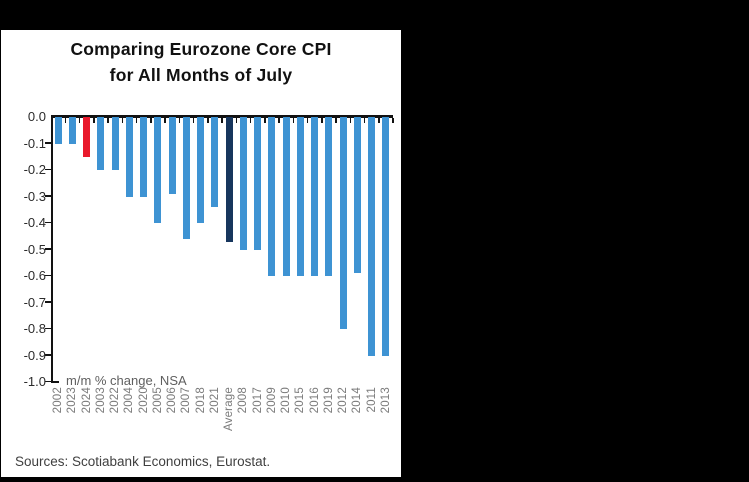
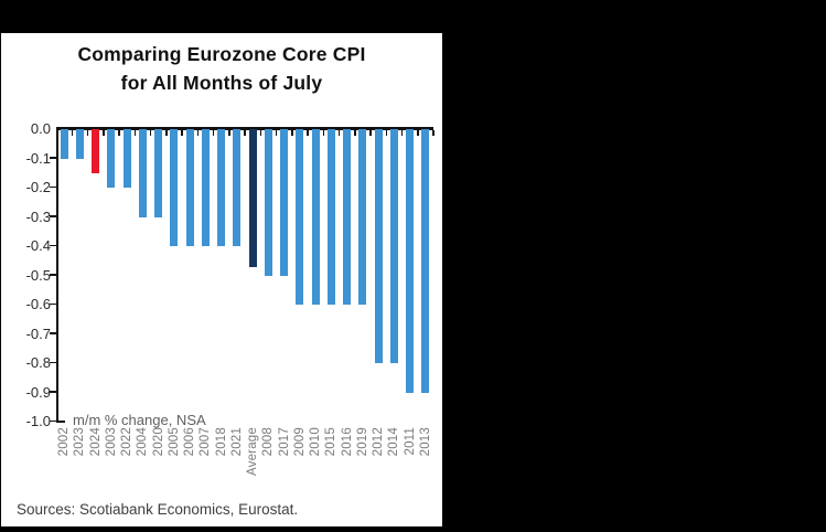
2006: -0.29 -> -0.40
2007: -0.46 -> -0.40
2021: -0.34 -> -0.40
2014: -0.59 -> -0.80
